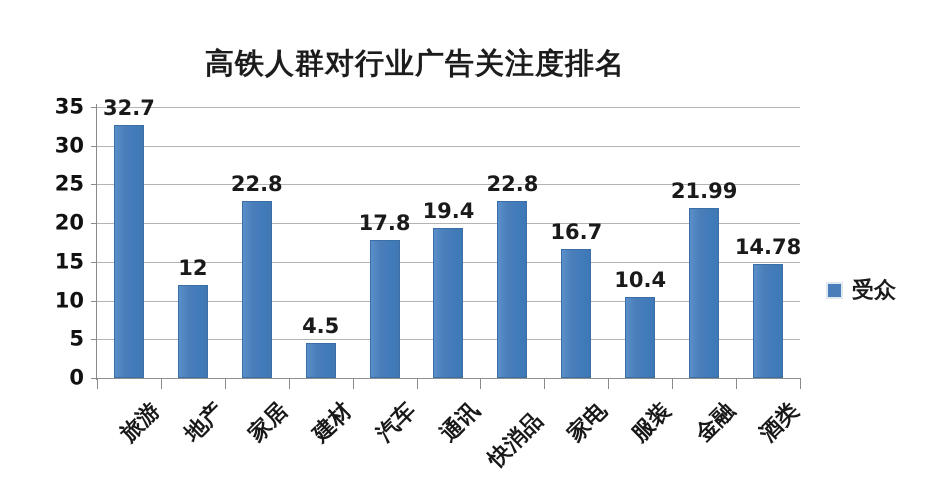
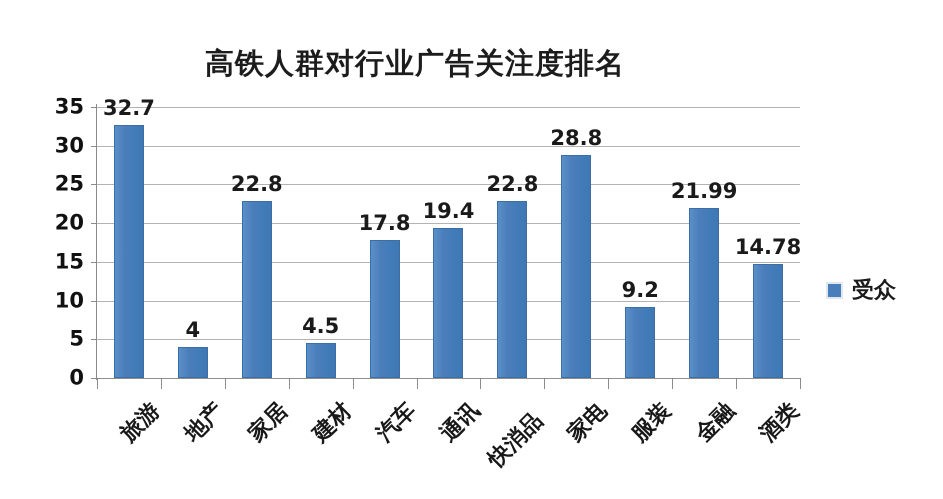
地产: 12 -> 4
家电: 16.7 -> 28.8
服装: 10.4 -> 9.2
